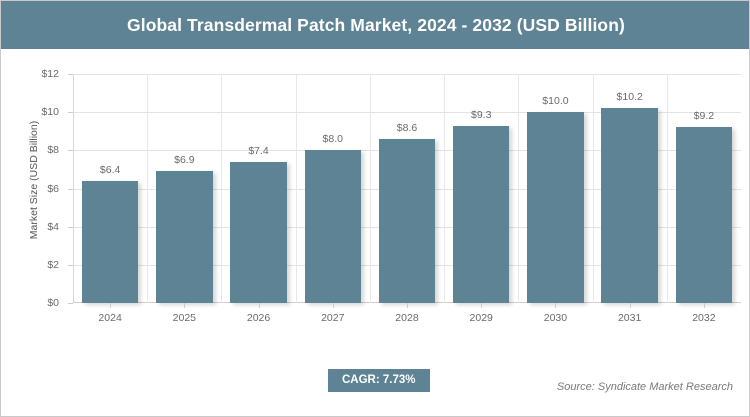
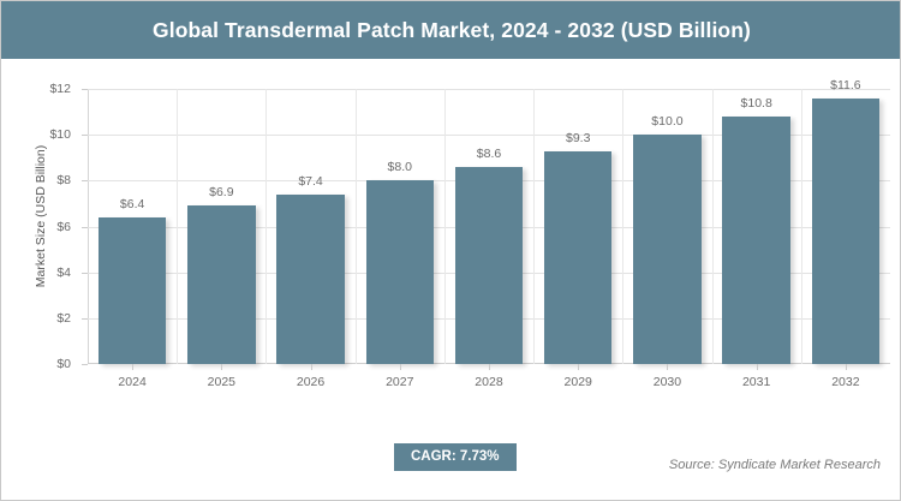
2031: $10.2 -> $10.8
2032: $9.2 -> $11.6
